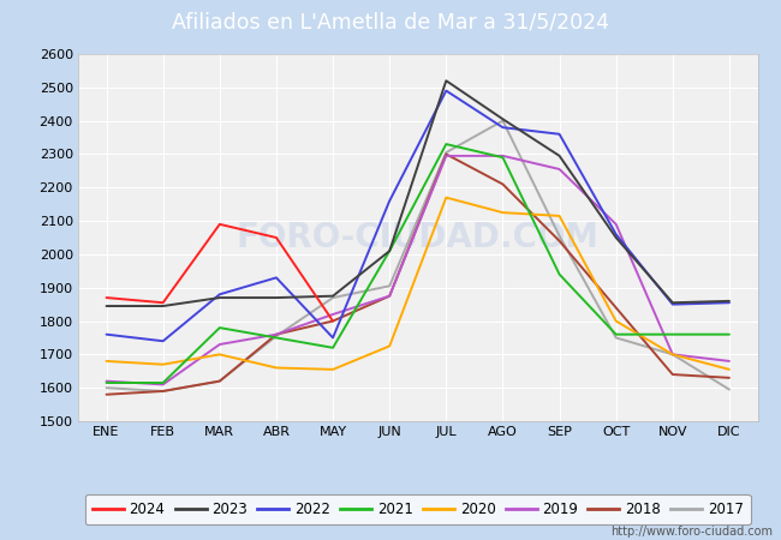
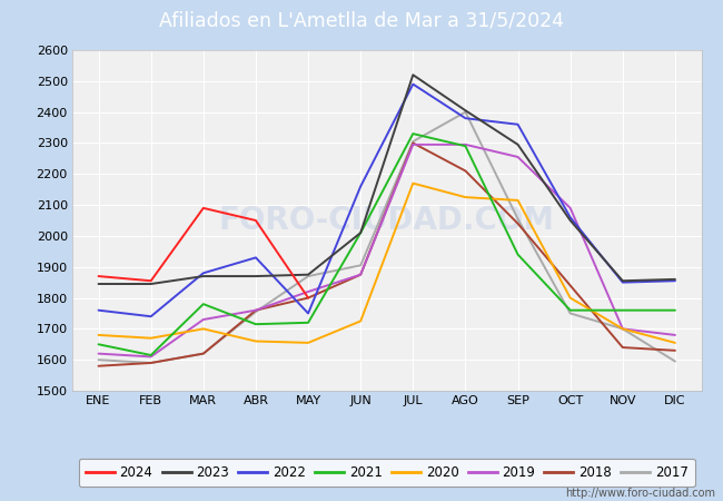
2021/ENE: 1615 -> 1650
2021/ABR: 1750 -> 1715
